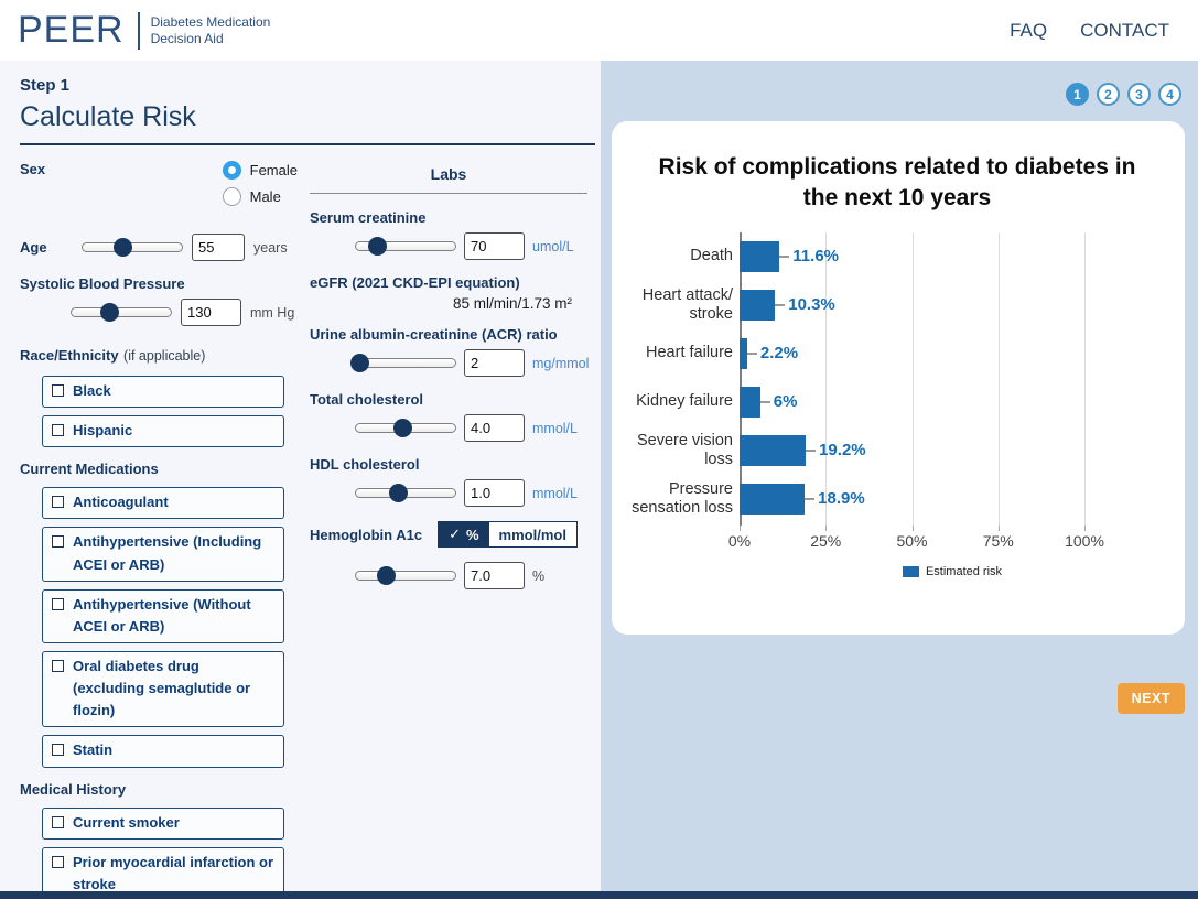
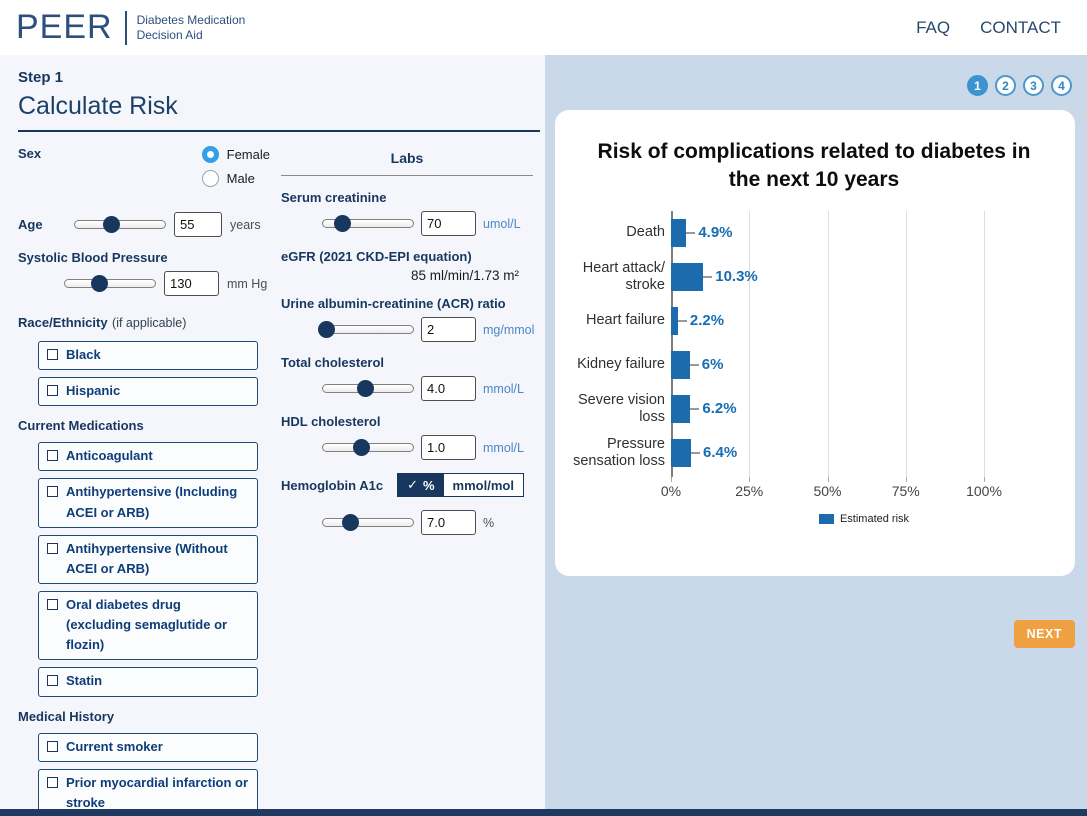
Death: 11.6% -> 4.9%
Severe vision loss: 19.2% -> 6.2%
Pressure sensation loss: 18.9% -> 6.4%
